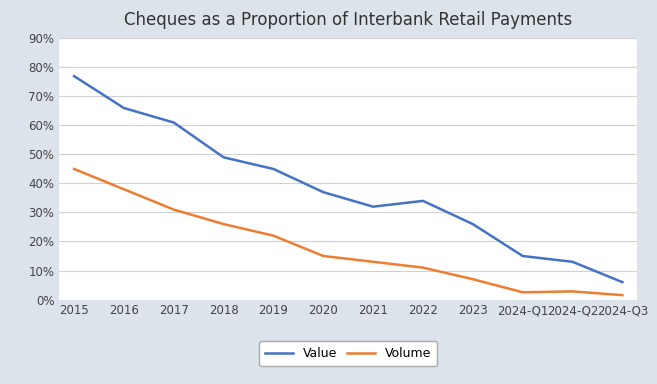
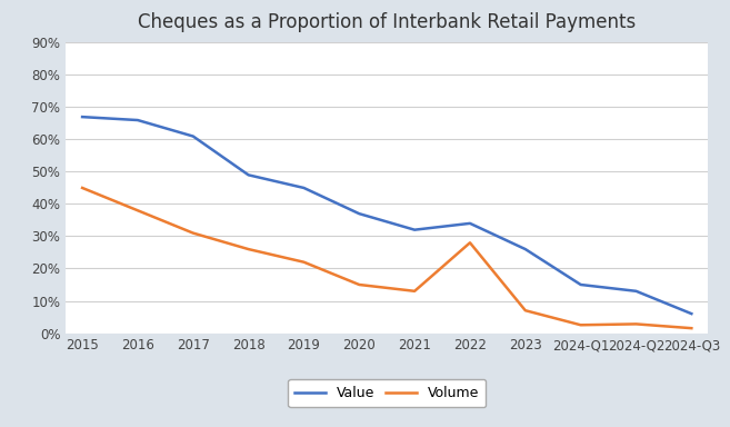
Value/2015: 77% -> 67%
Volume/2022: 11.0% -> 28.0%
